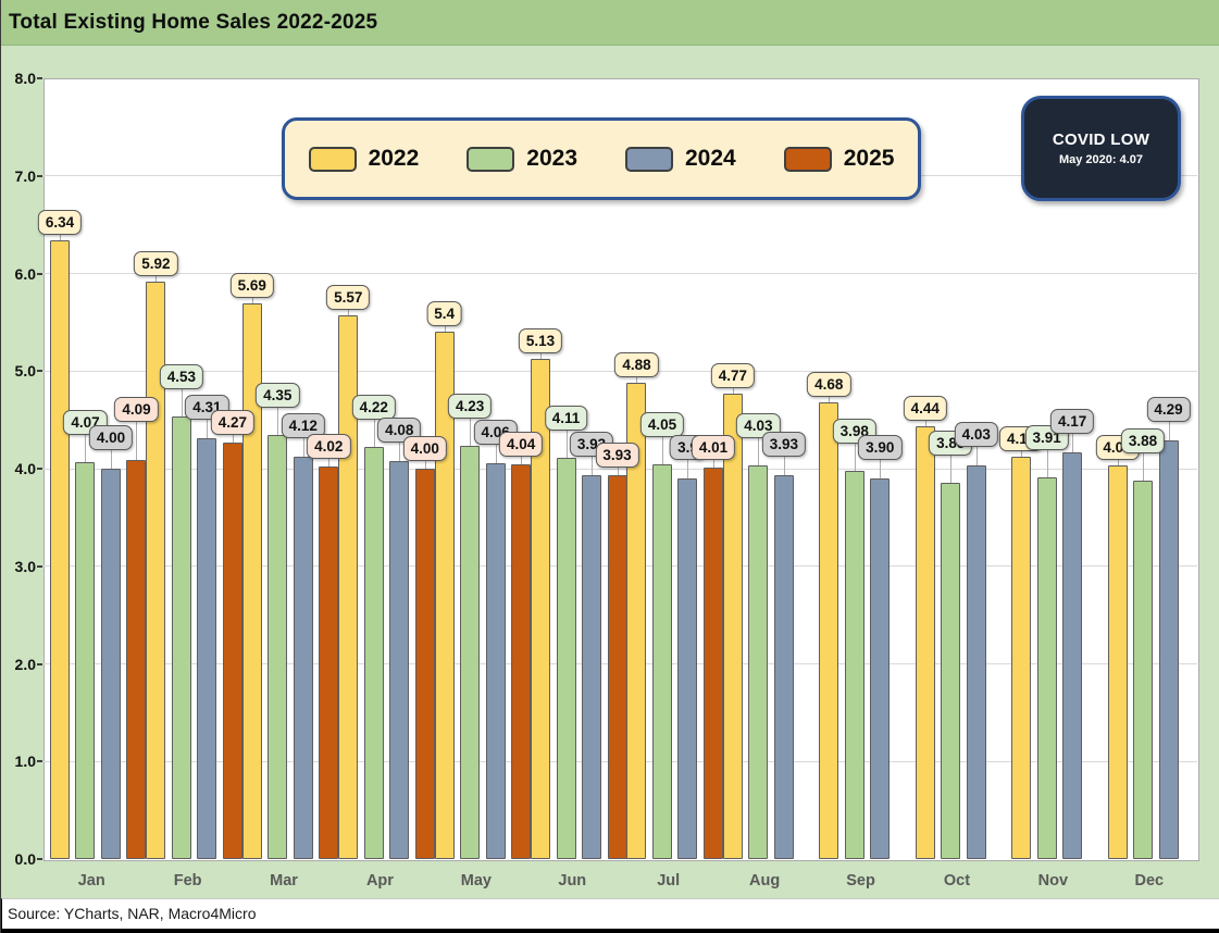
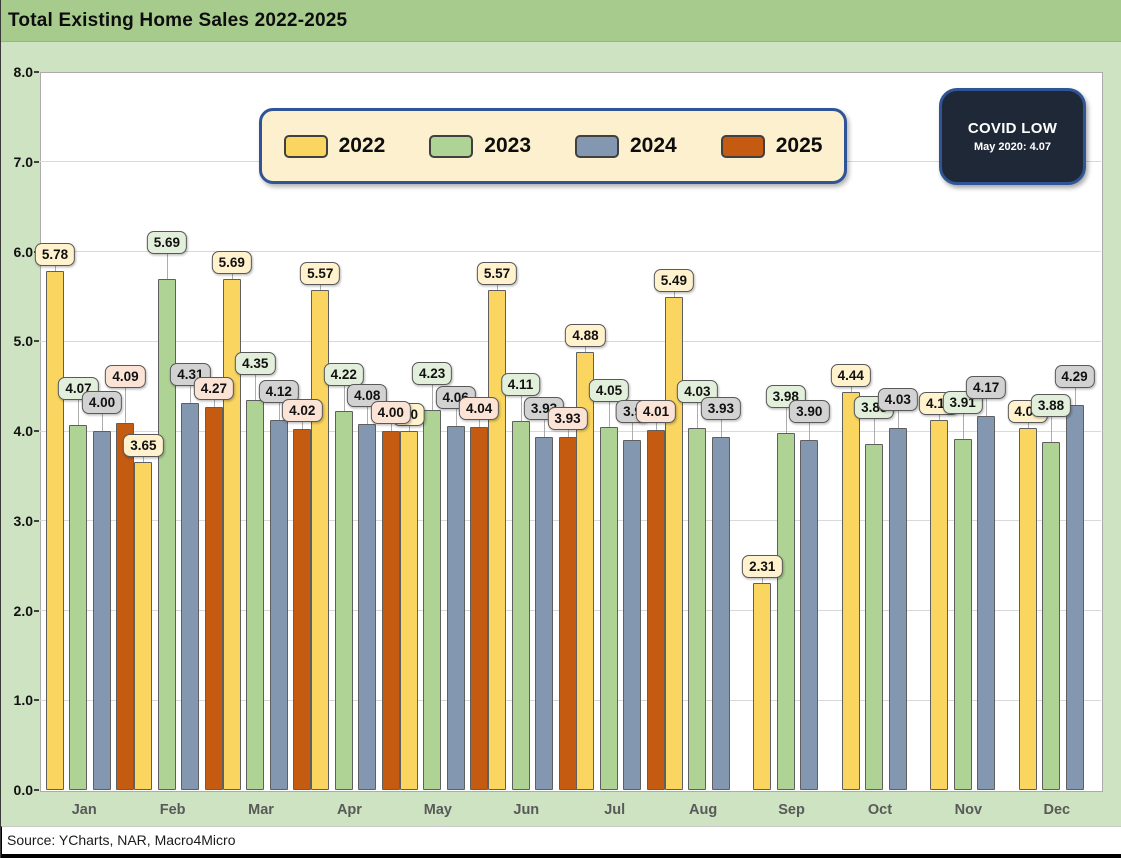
2022/Jan: 6.34 -> 5.78
2022/Feb: 5.92 -> 3.65
2023/Feb: 4.53 -> 5.69
2022/May: 5.4 -> 4.0
2022/Jun: 5.13 -> 5.57
2022/Aug: 4.77 -> 5.49
2022/Sep: 4.68 -> 2.31
